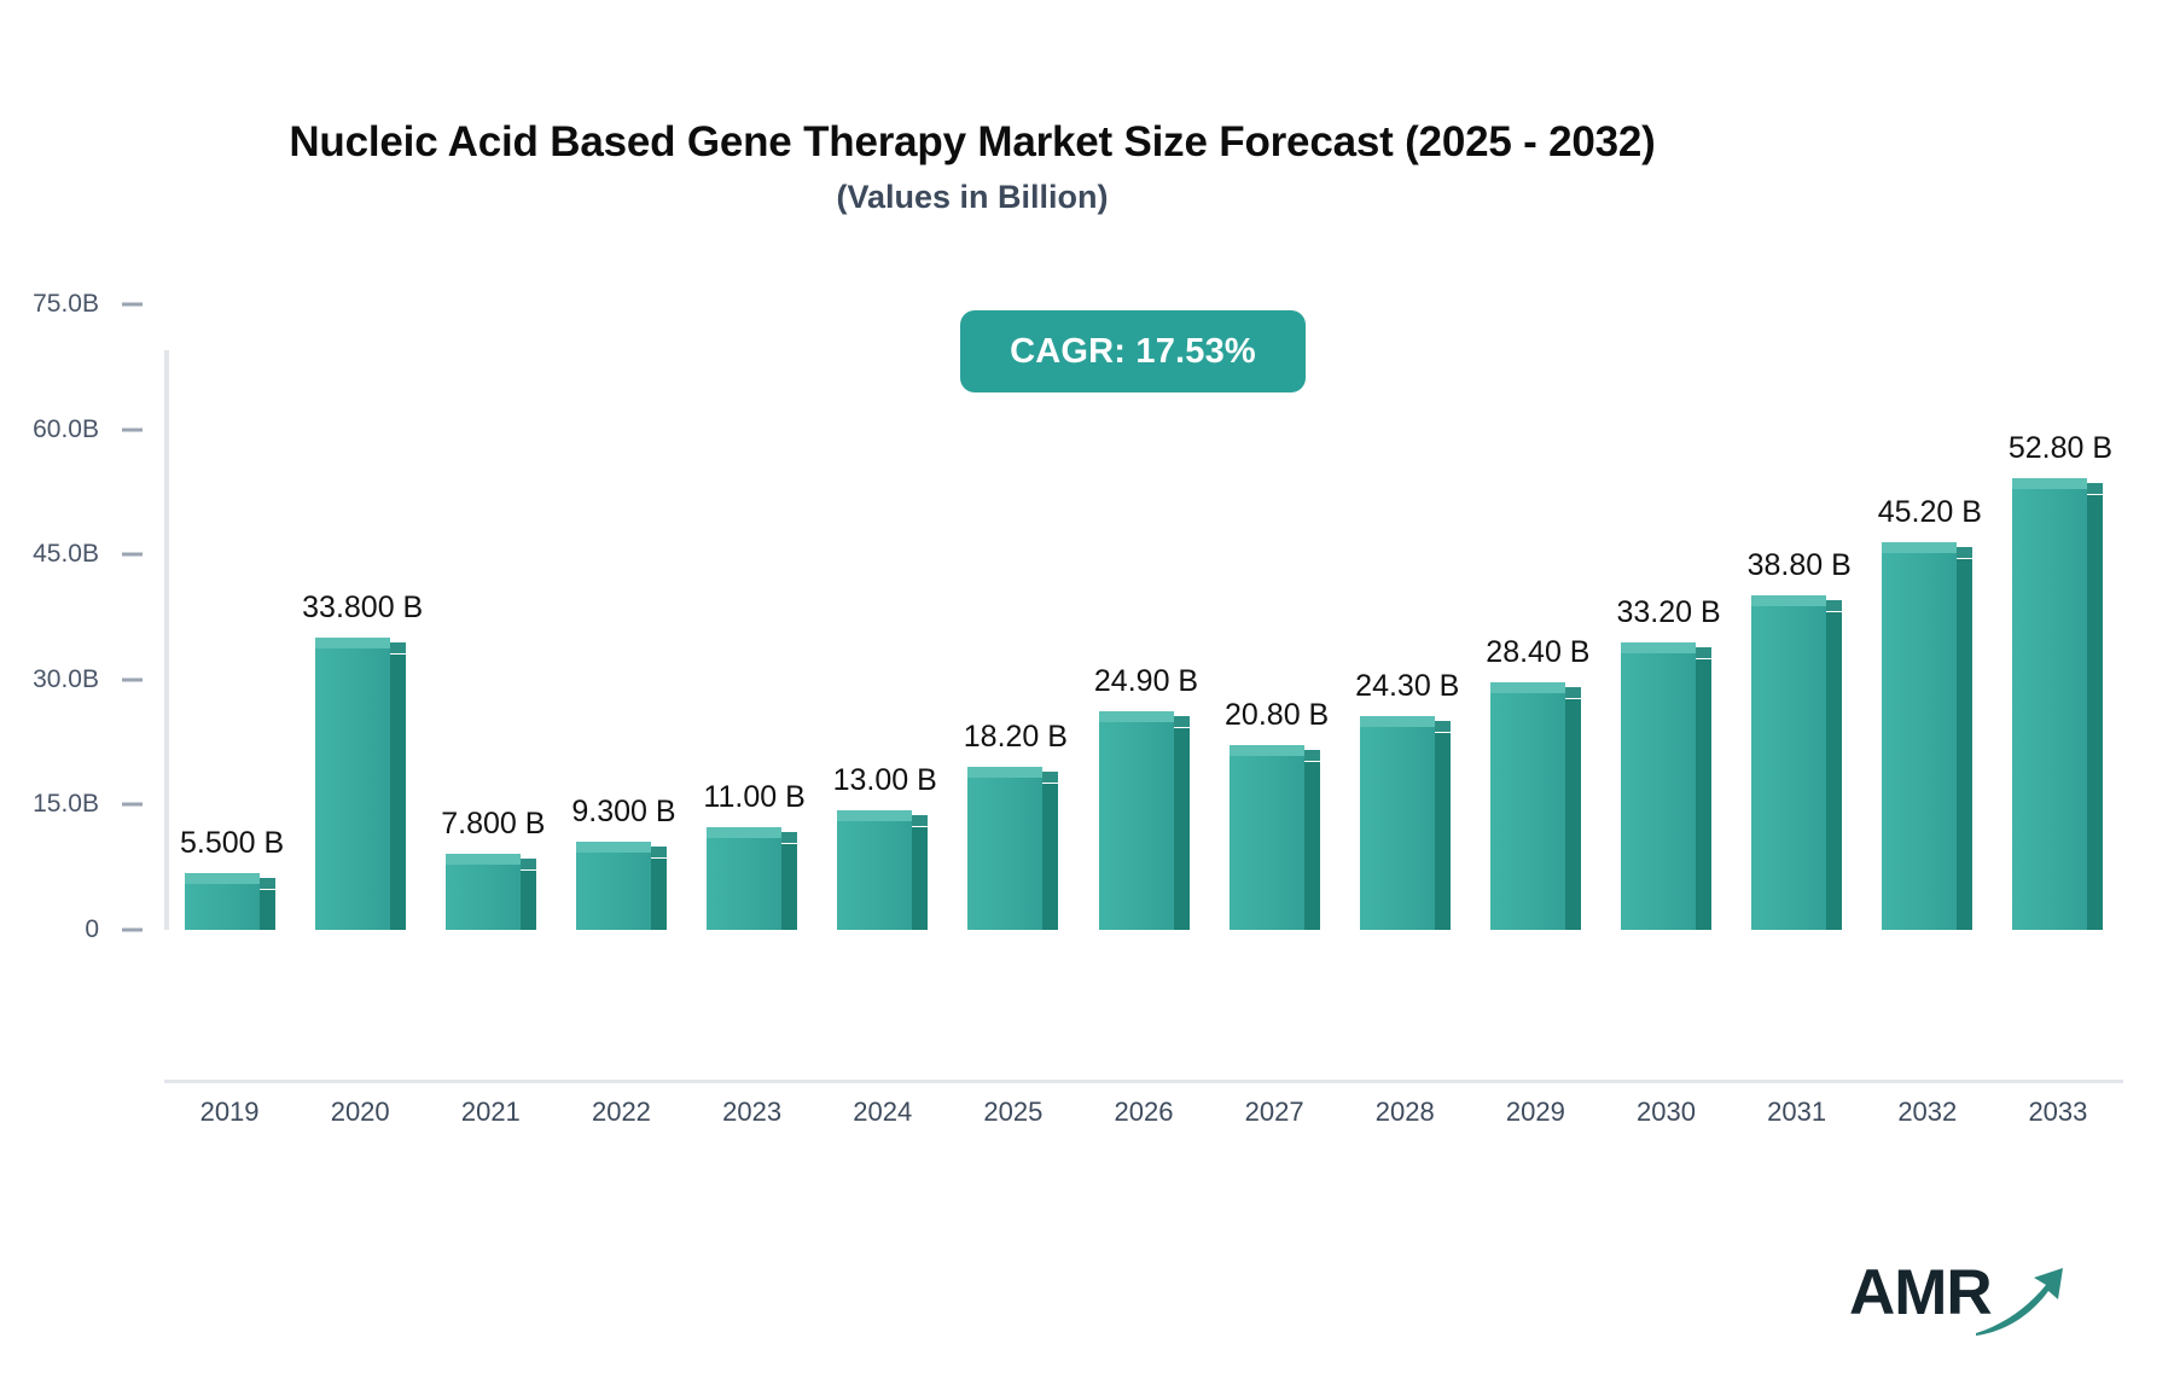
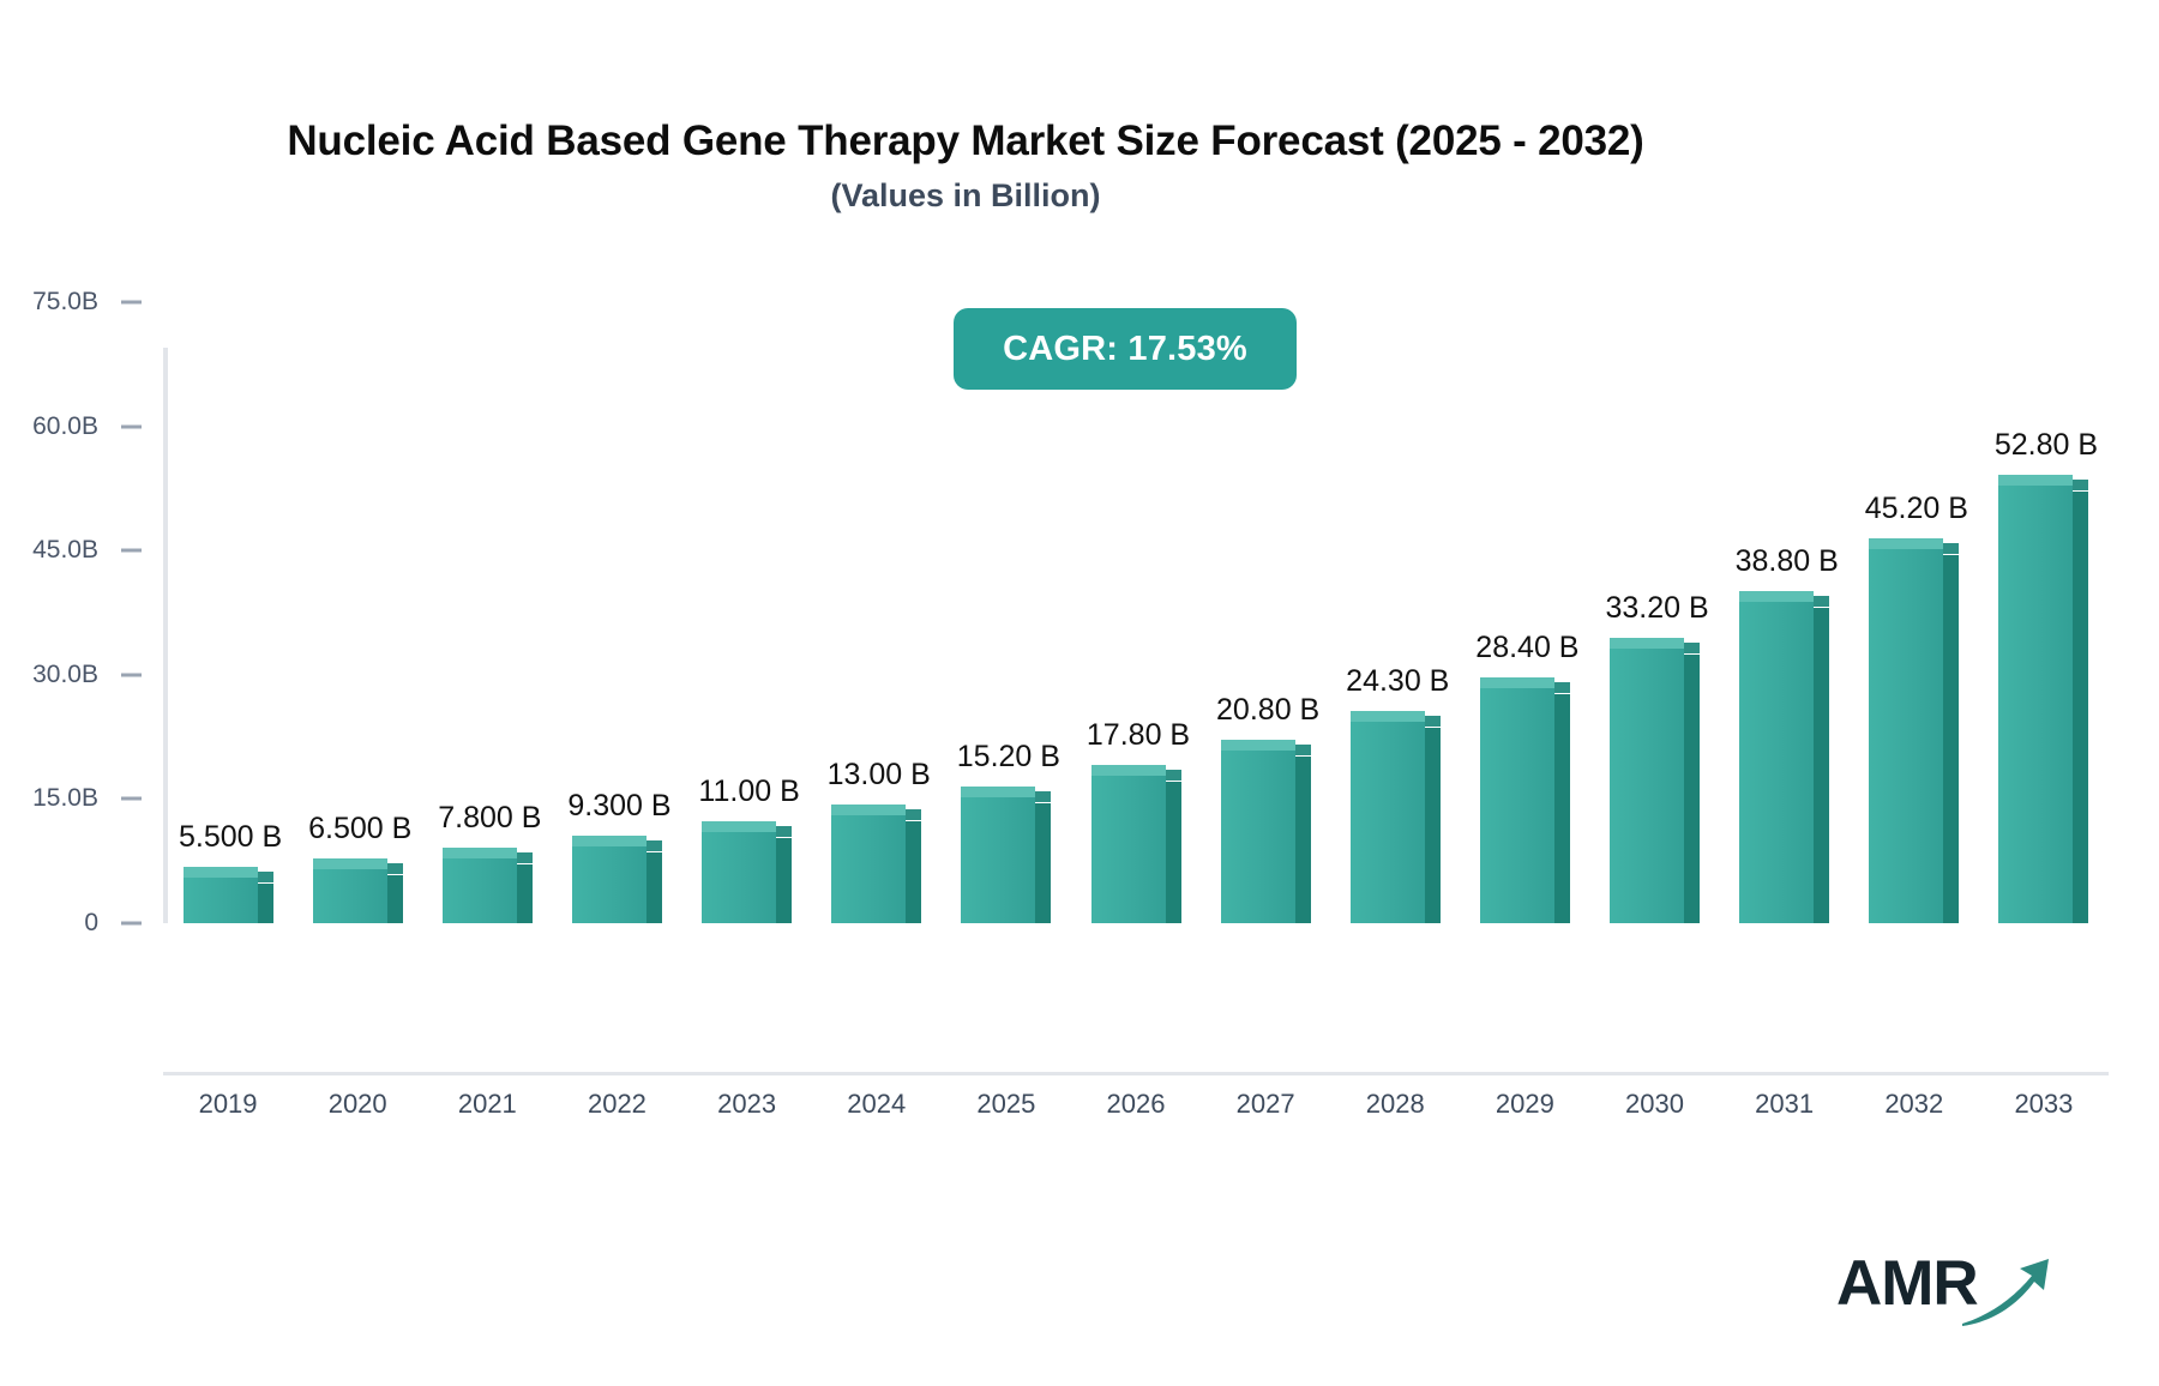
2020: 33.800 -> 6.500
2025: 18.20 -> 15.20
2026: 24.90 -> 17.80
